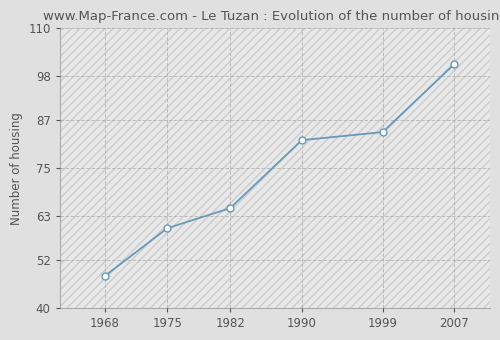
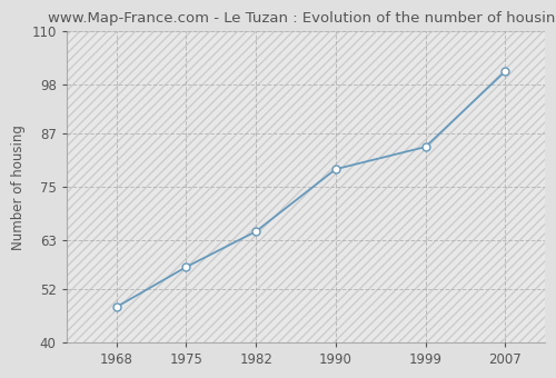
1975: 60 -> 57
1990: 82 -> 79
